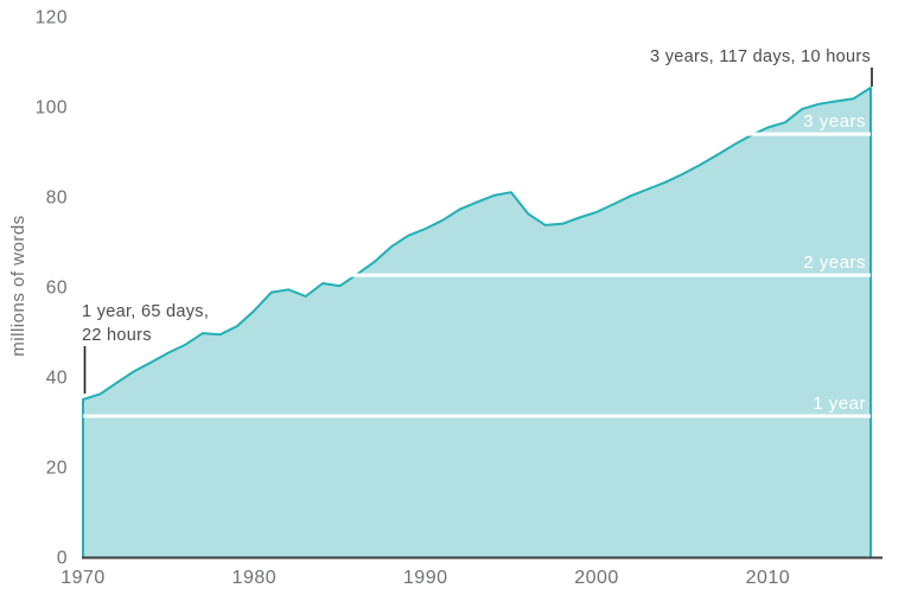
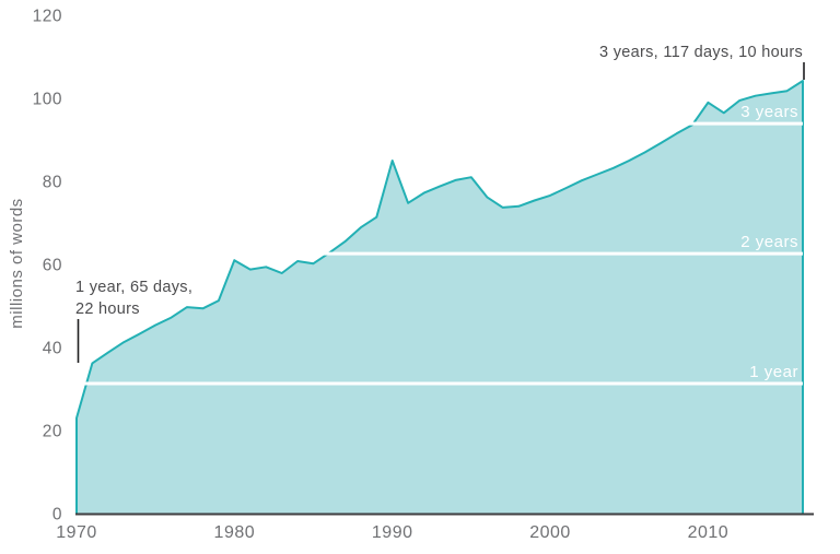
1970: 35 -> 23
1980: 55 -> 61
1990: 73 -> 85
2010: 95 -> 99
